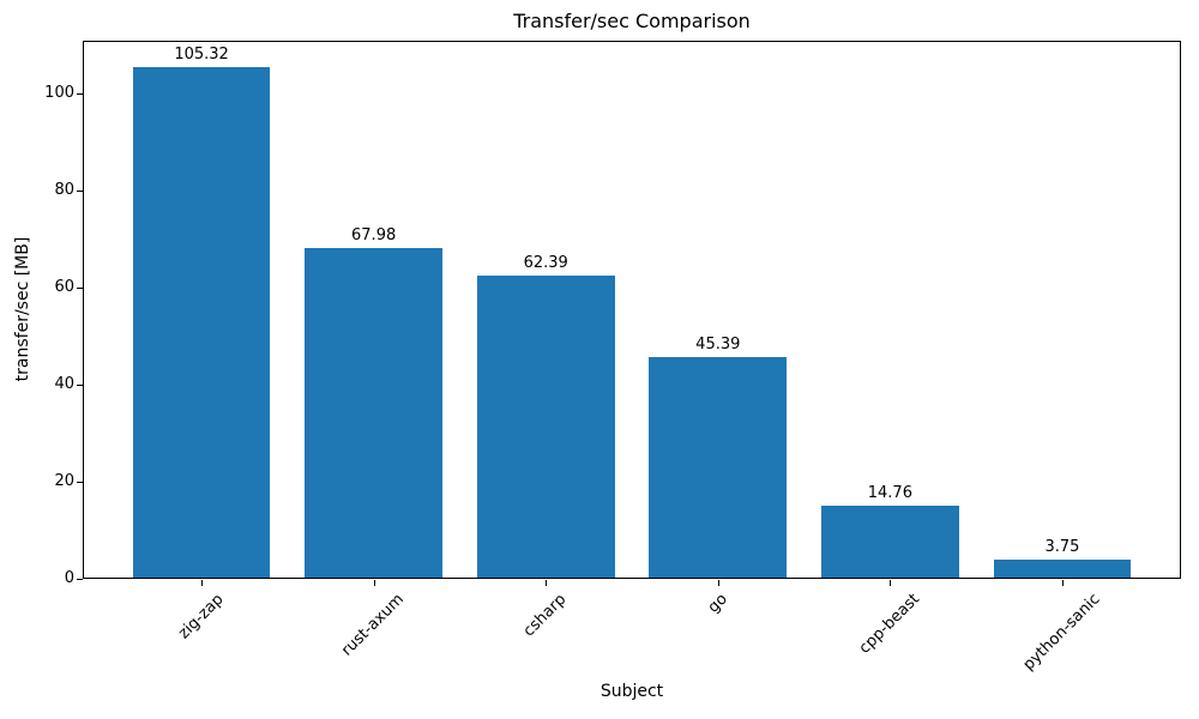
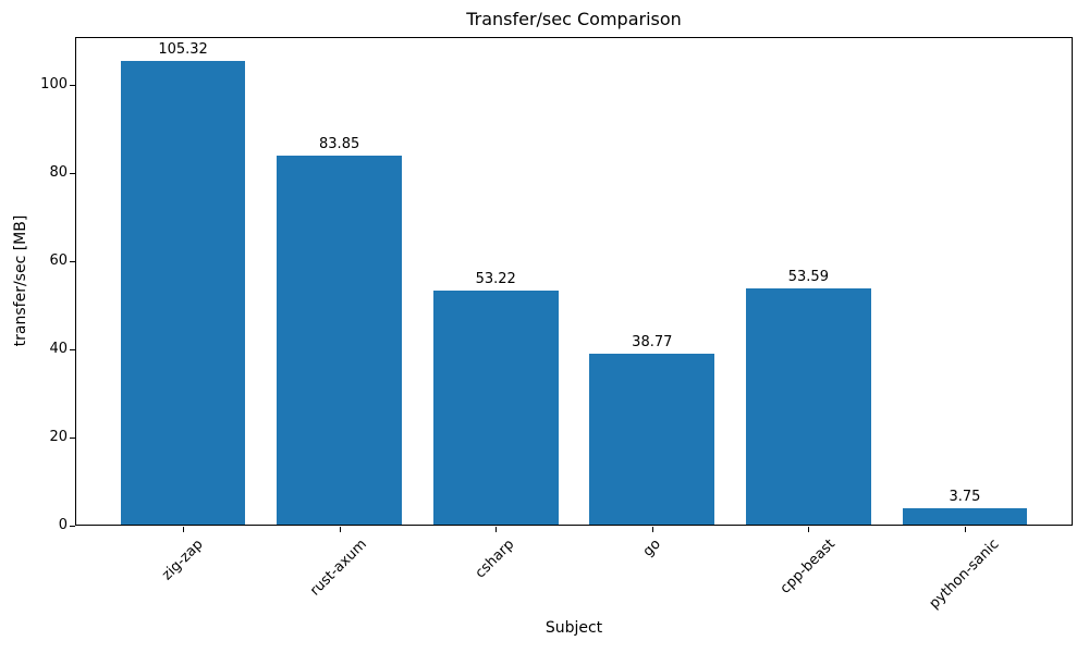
rust-axum: 67.98 -> 83.85
csharp: 62.39 -> 53.22
go: 45.39 -> 38.77
cpp-beast: 14.76 -> 53.59
